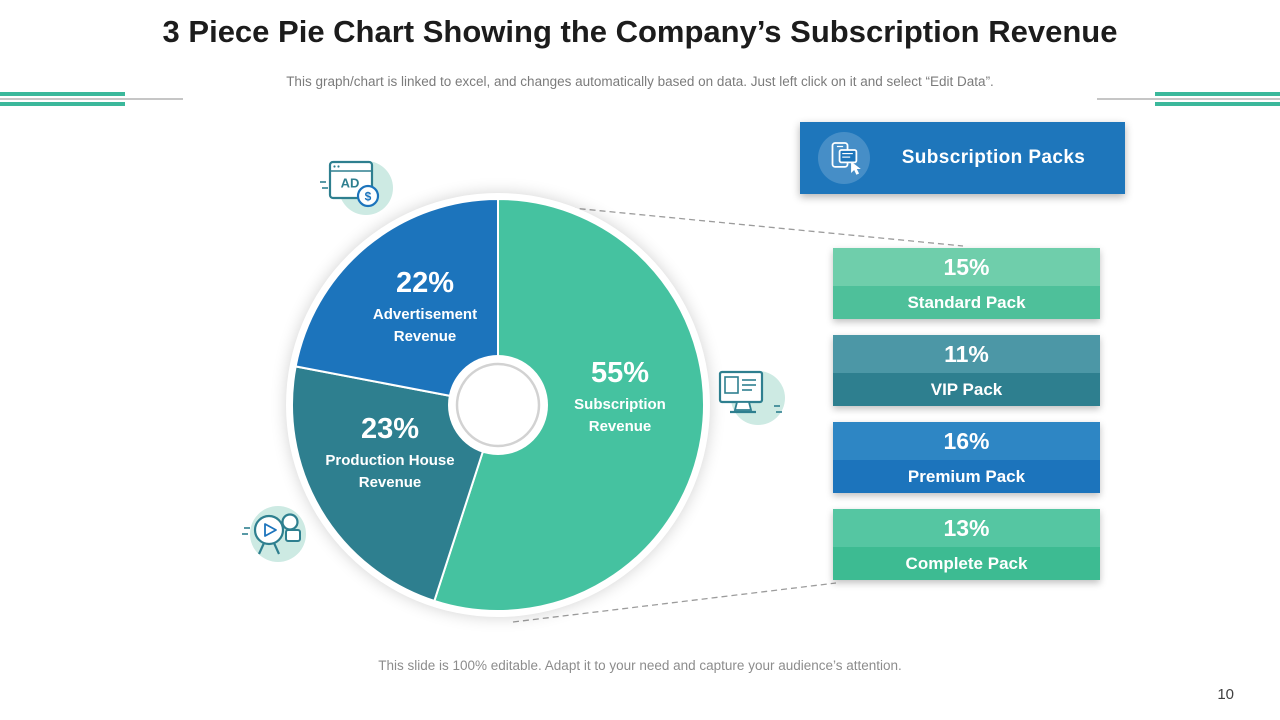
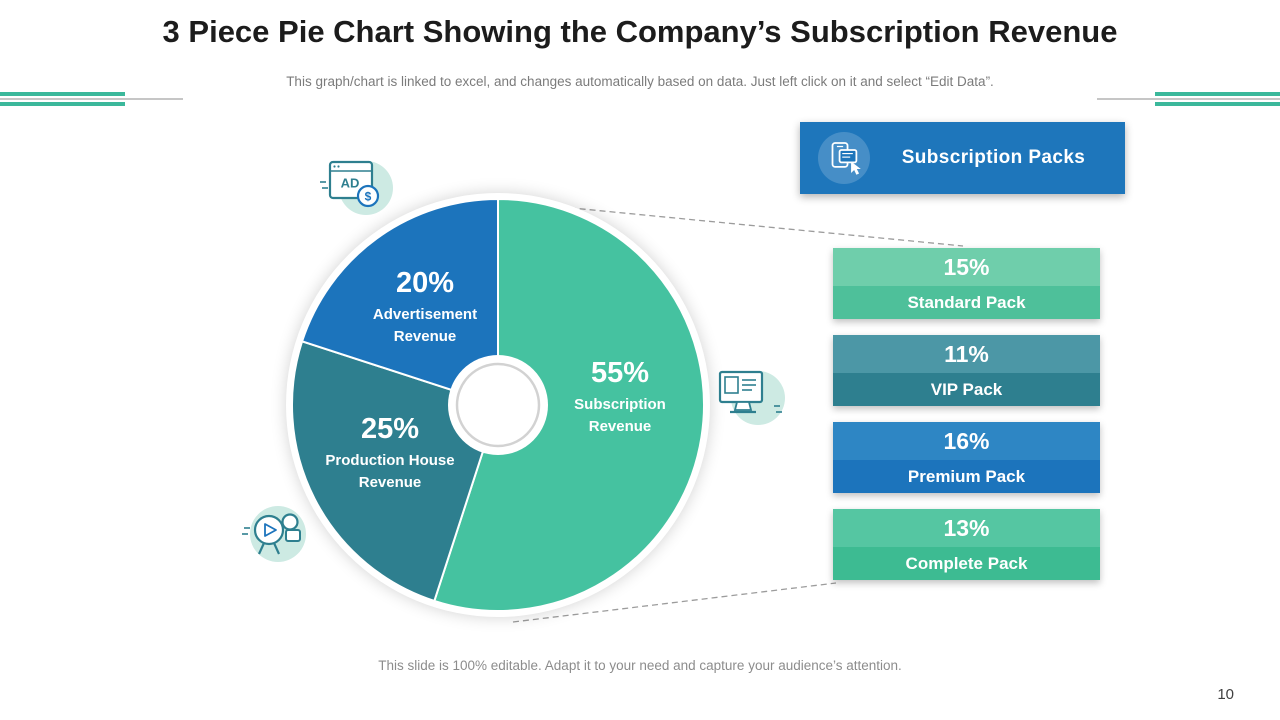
3 Piece Pie Chart Showing the Company’s Subscription Revenue/Production House Revenue: 23% -> 25%
3 Piece Pie Chart Showing the Company’s Subscription Revenue/Advertisement Revenue: 22% -> 20%
